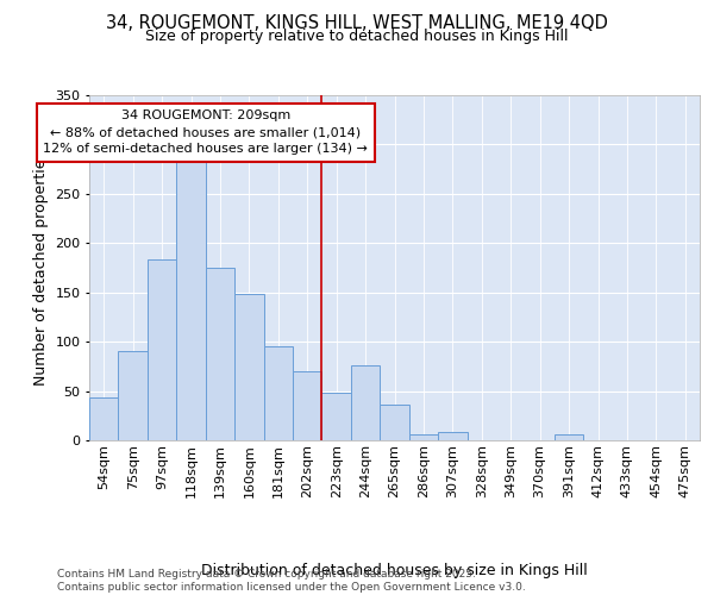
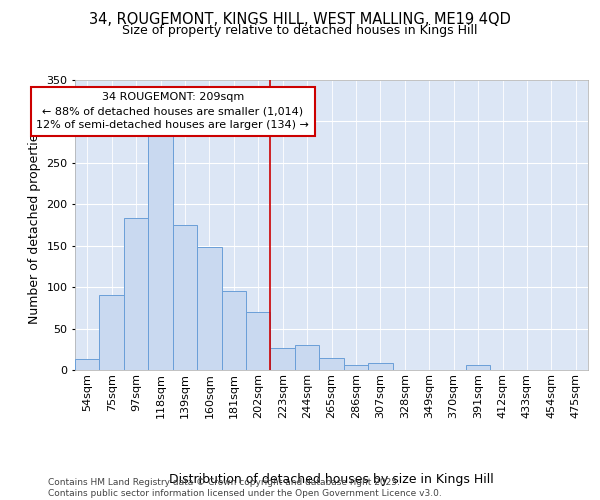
54sqm: 44 -> 13
223sqm: 48 -> 26
244sqm: 76 -> 30
265sqm: 36 -> 14
